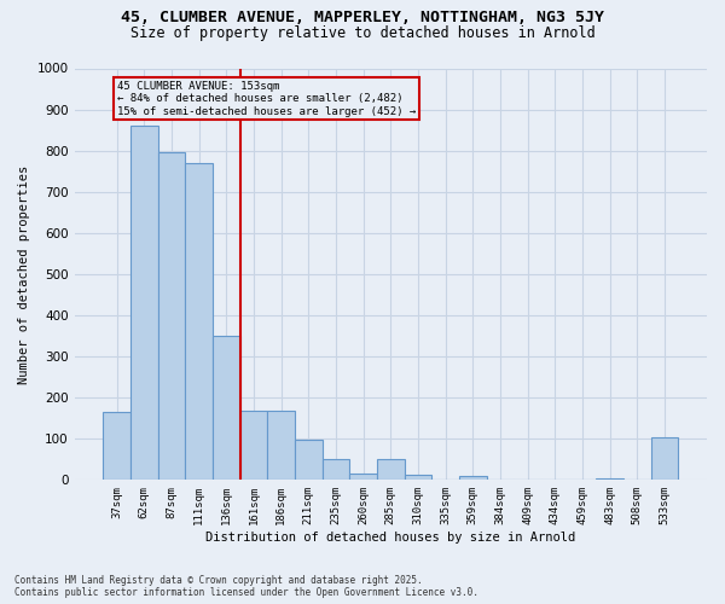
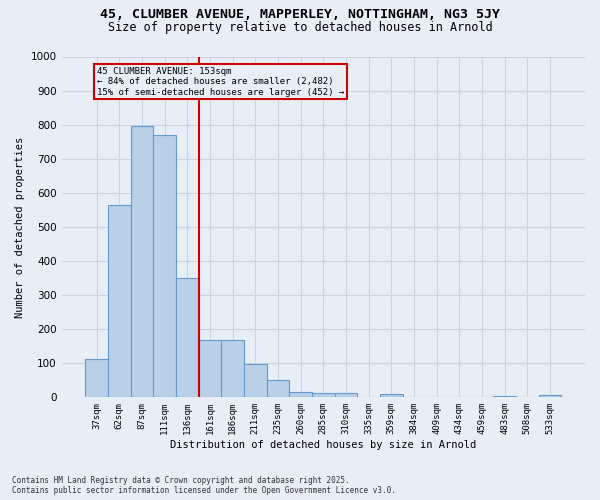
37sqm: 165 -> 113
62sqm: 860 -> 563
285sqm: 50 -> 12
533sqm: 105 -> 8
